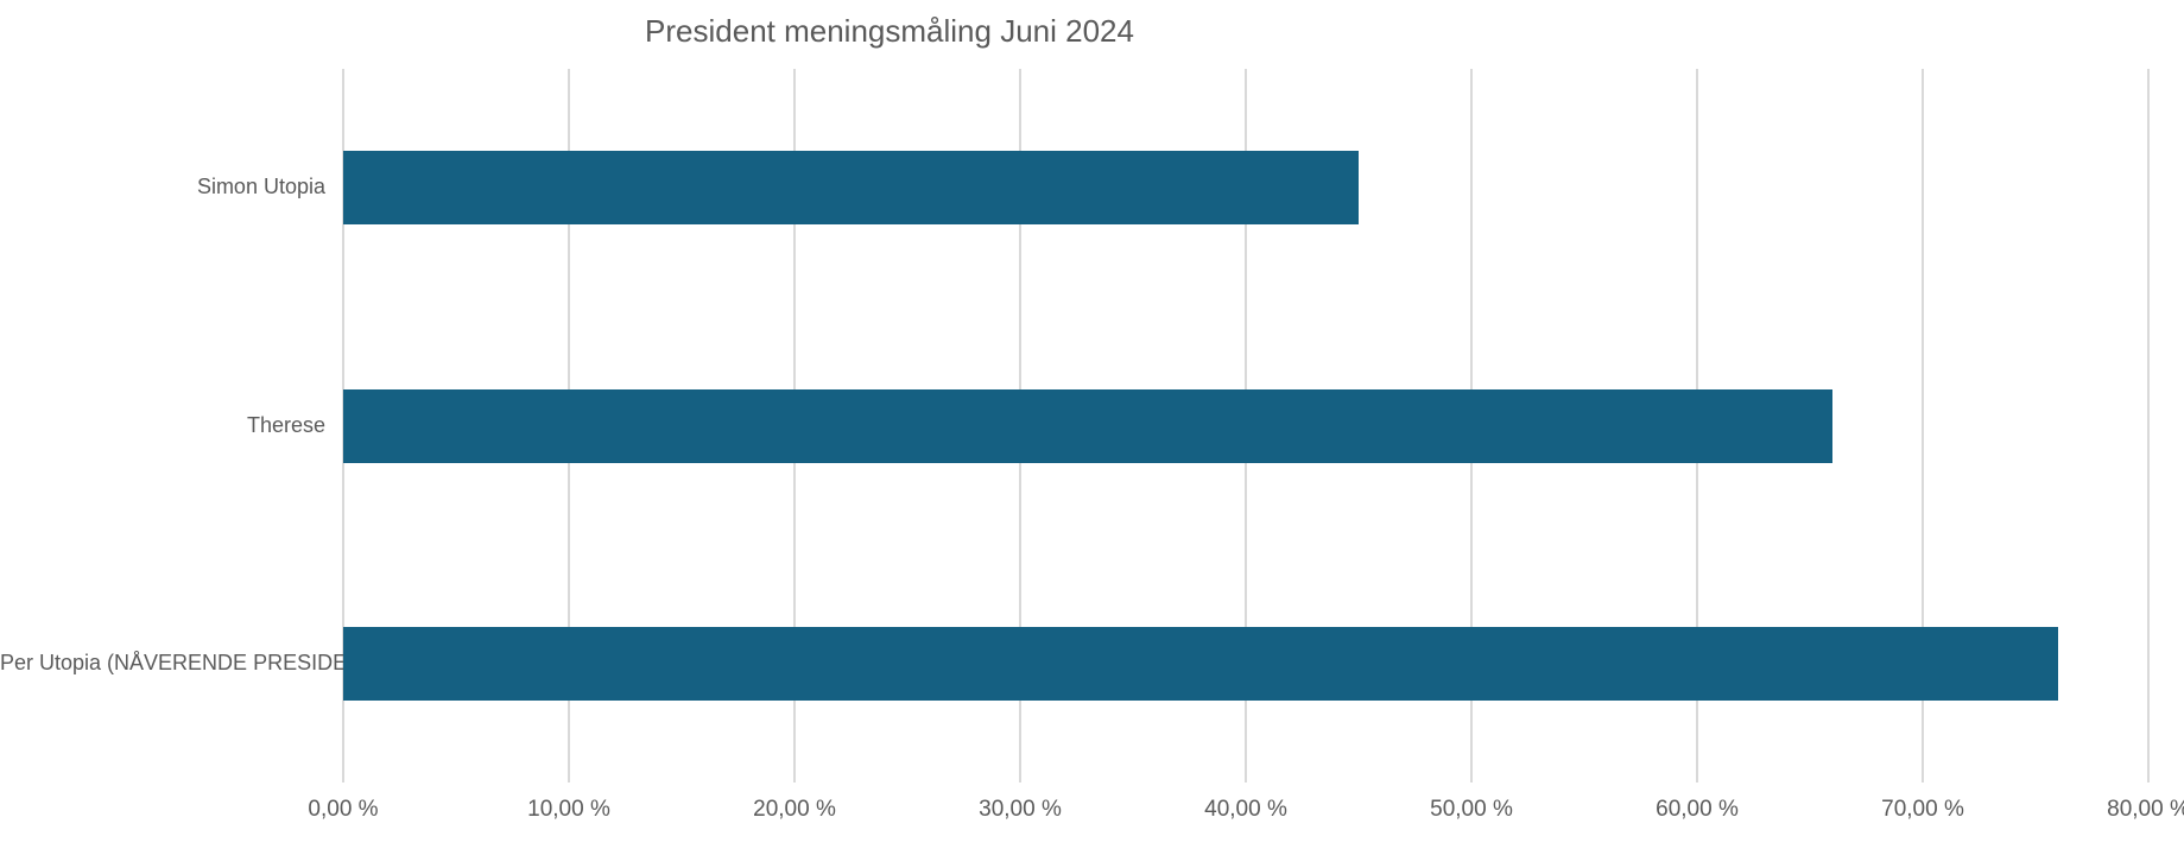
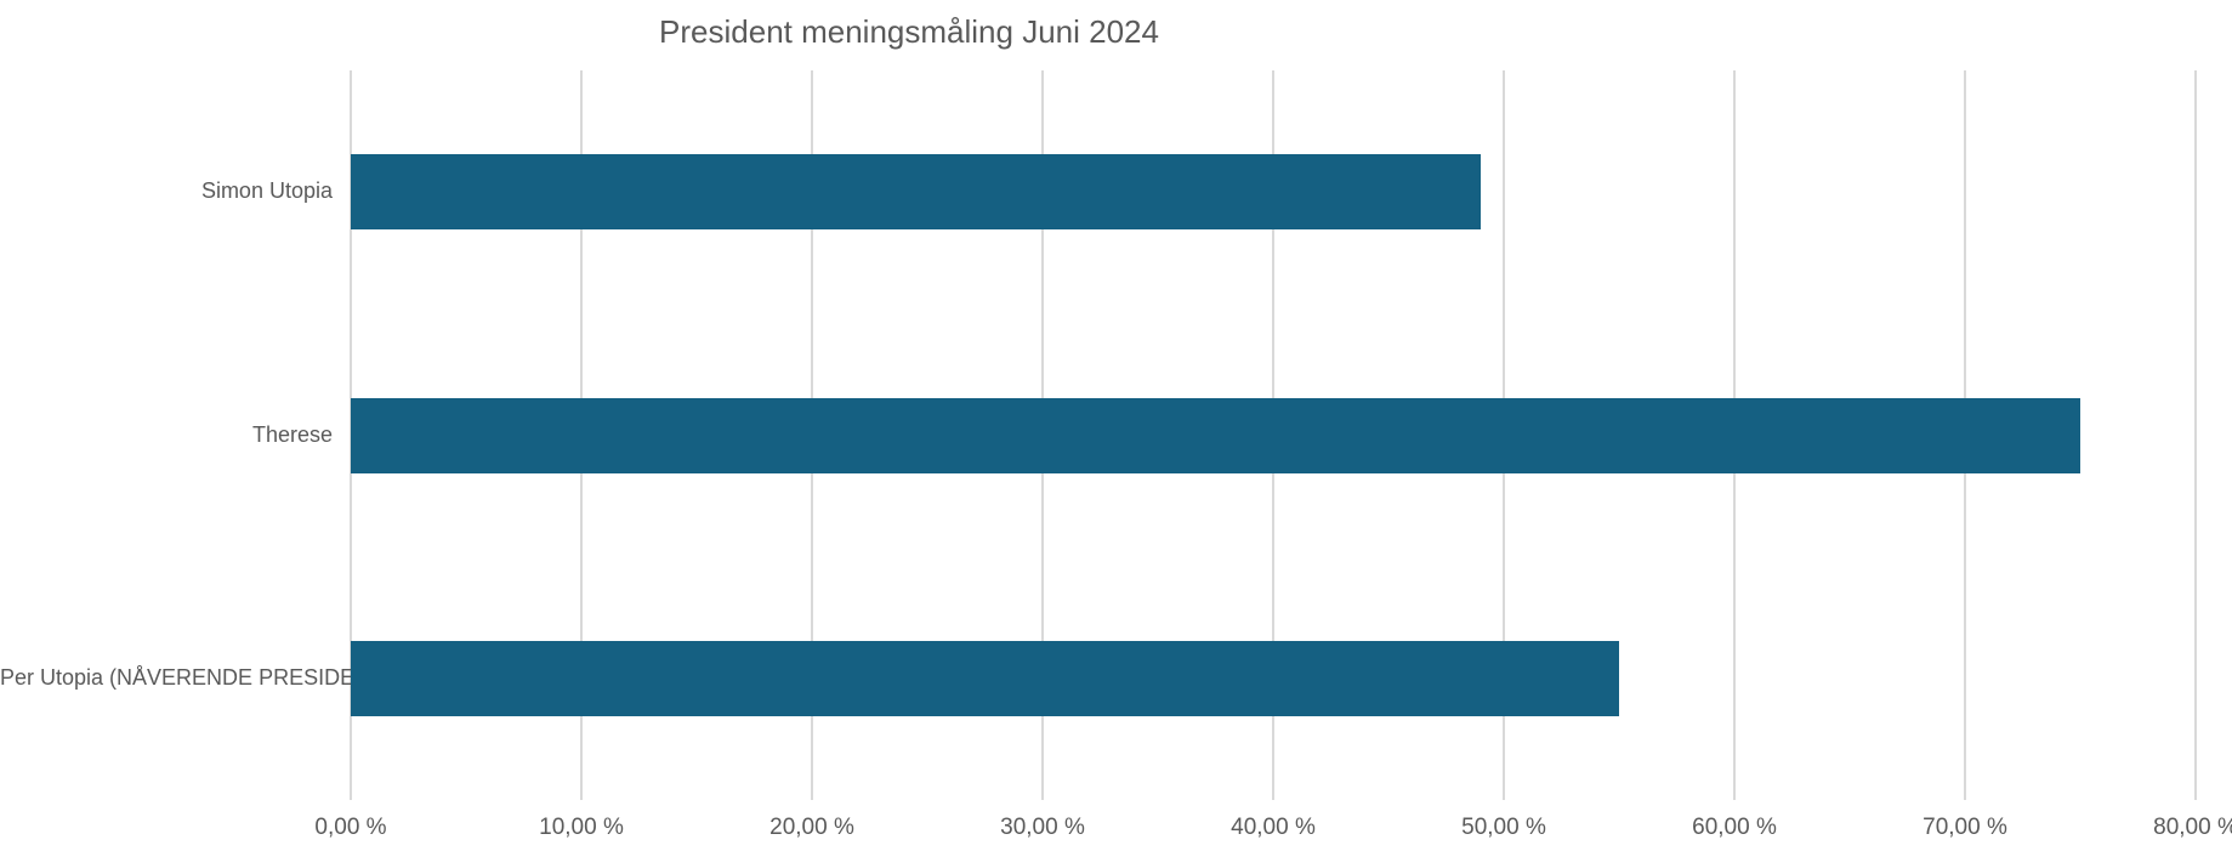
Simon Utopia: 45% -> 49%
Therese: 66% -> 75%
Per Utopia (NÅVERENDE PRESIDENT): 76% -> 55%
